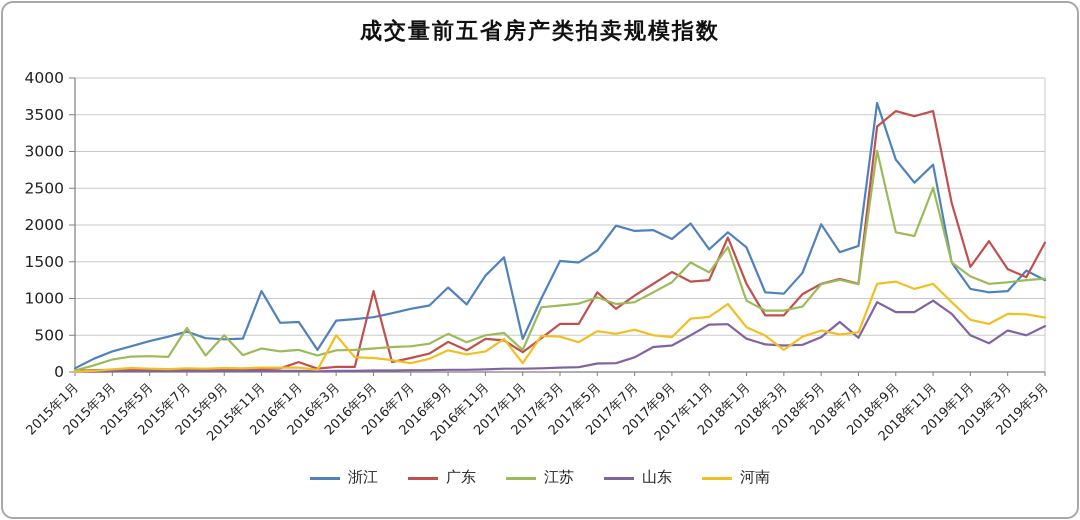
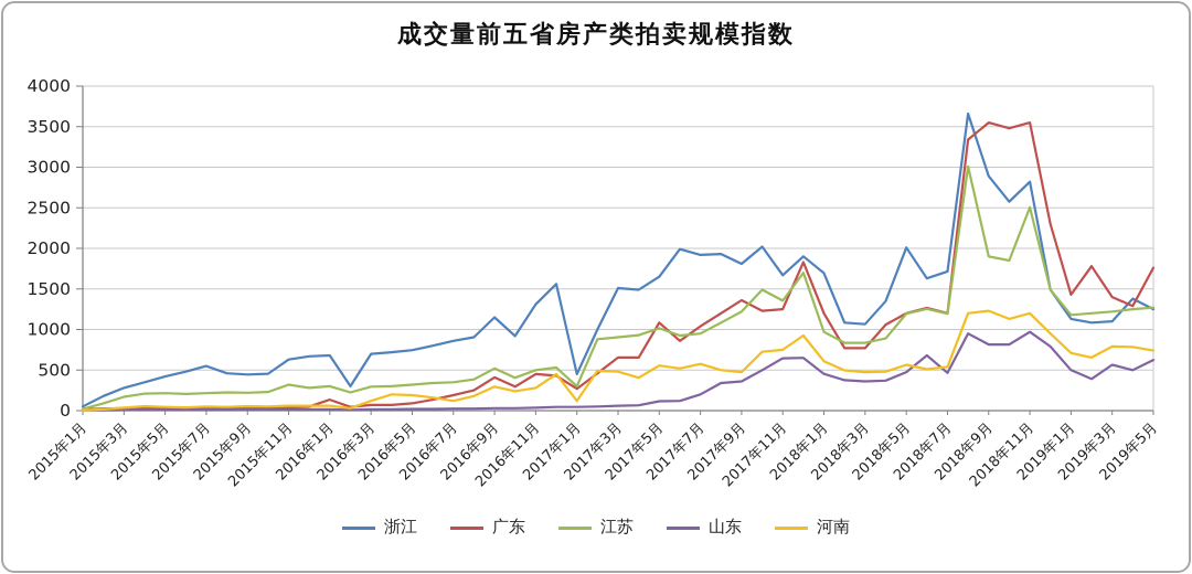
江苏/2015年7月: 600 -> 200
江苏/2015年9月: 500 -> 200
浙江/2015年11月: 1100 -> 600
河南/2016年3月: 500 -> 100
广东/2016年5月: 1100 -> 100
河南/2018年3月: 300 -> 500
江苏/2019年1月: 1300 -> 1200
